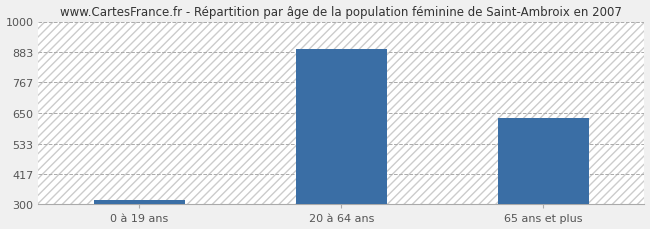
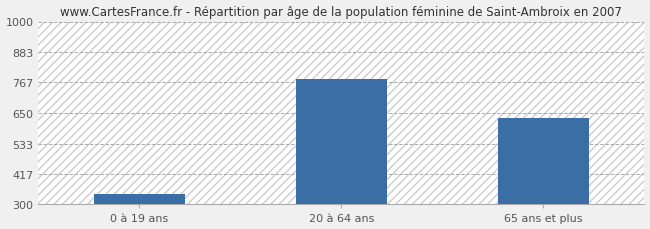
0 à 19 ans: 316 -> 340
20 à 64 ans: 893 -> 780
